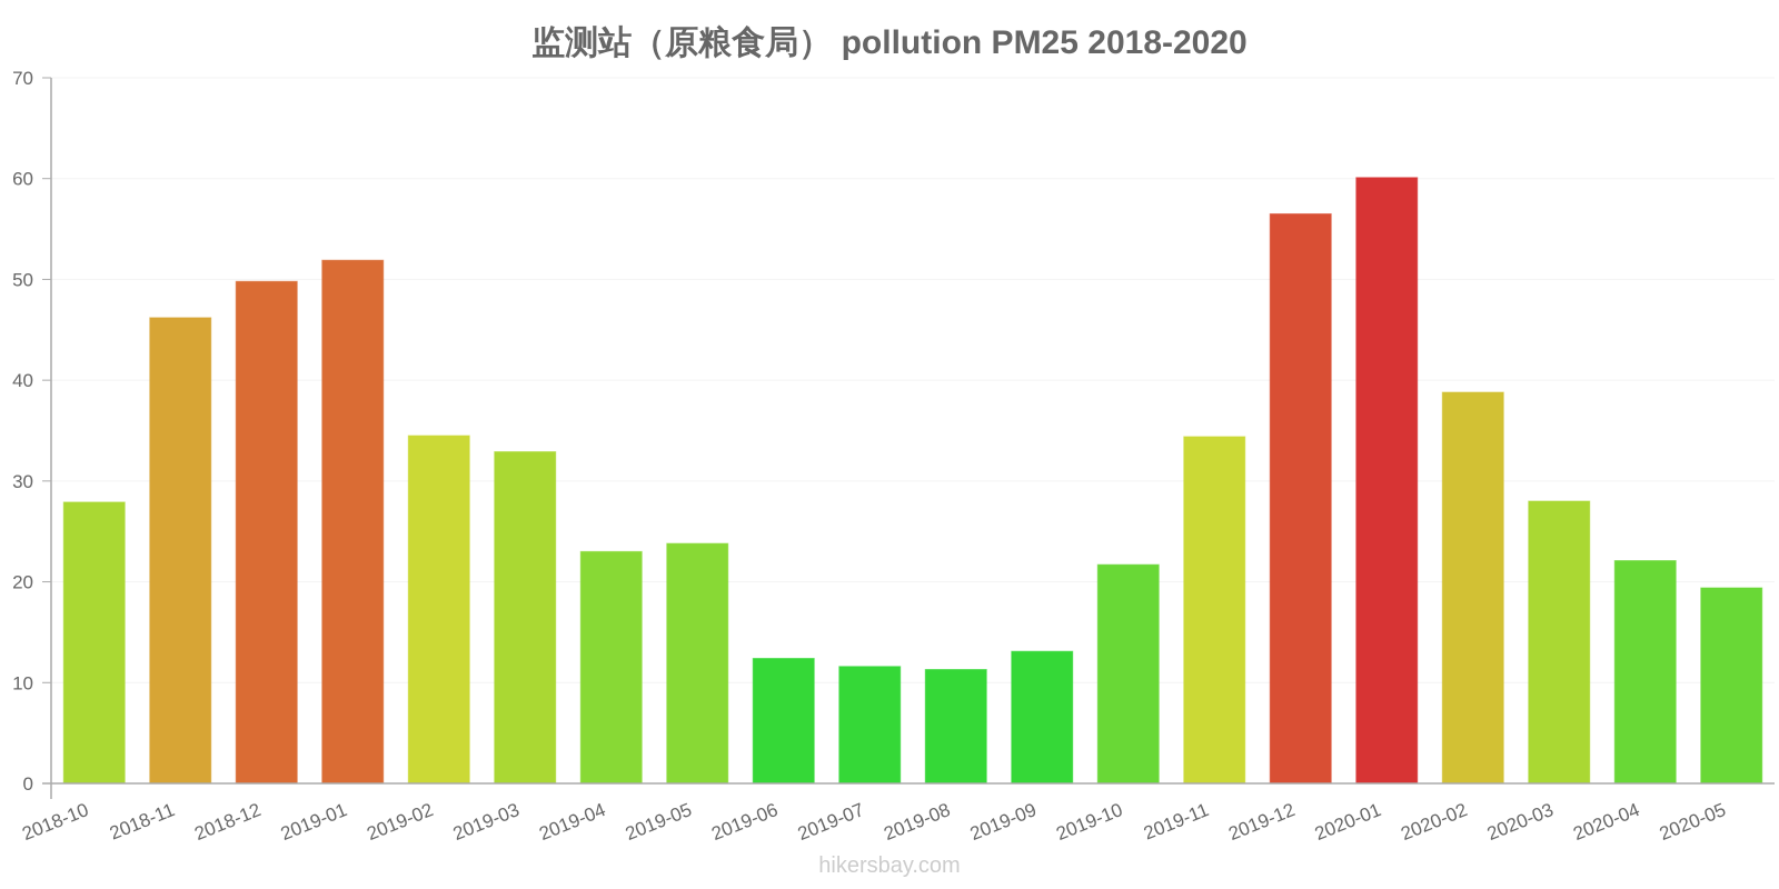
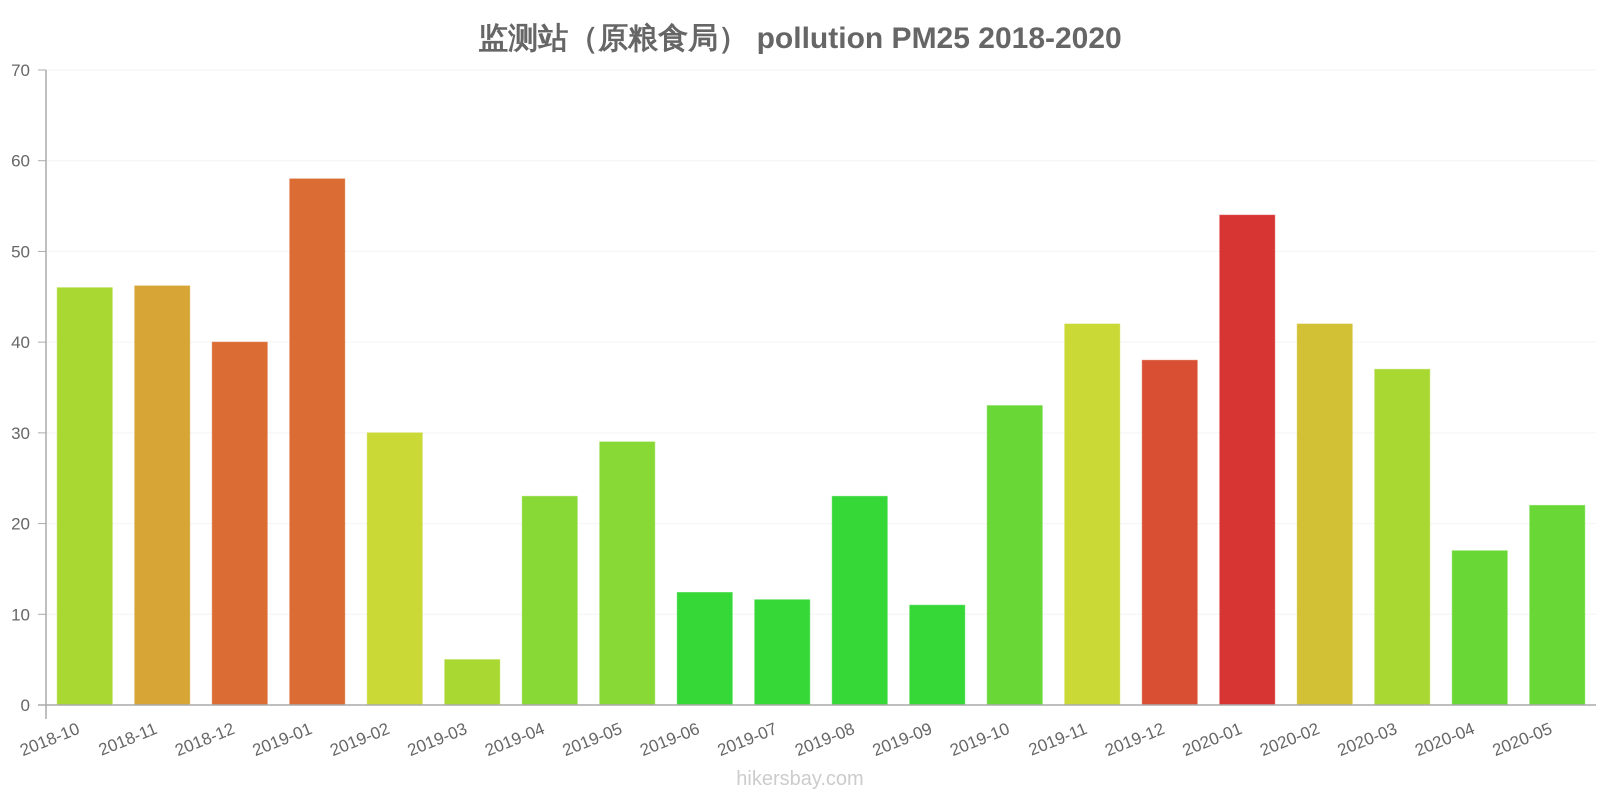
2018-10: 28 -> 46
2018-12: 50 -> 40
2019-01: 52 -> 58
2019-02: 34 -> 30
2019-03: 33 -> 5
2019-05: 24 -> 29
2019-08: 11 -> 23
2019-09: 13 -> 11
2019-10: 22 -> 33
2019-11: 34 -> 42
2019-12: 56 -> 38
2020-01: 60 -> 54
2020-02: 39 -> 42
2020-03: 28 -> 37
2020-04: 22 -> 17
2020-05: 19 -> 22
